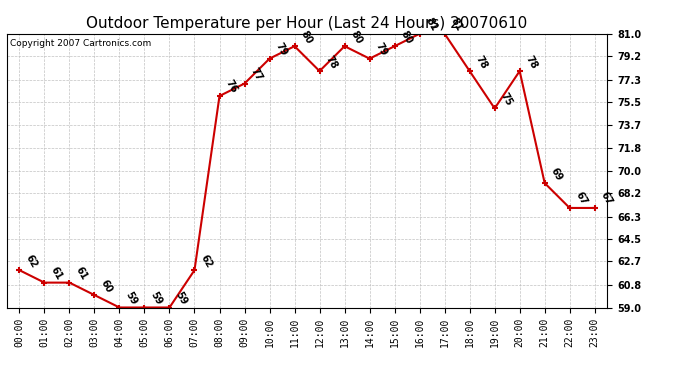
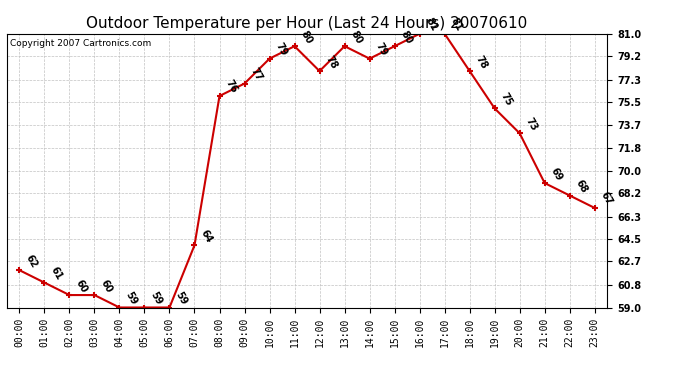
02:00: 61 -> 60
07:00: 62 -> 64
20:00: 78 -> 73
22:00: 67 -> 68
